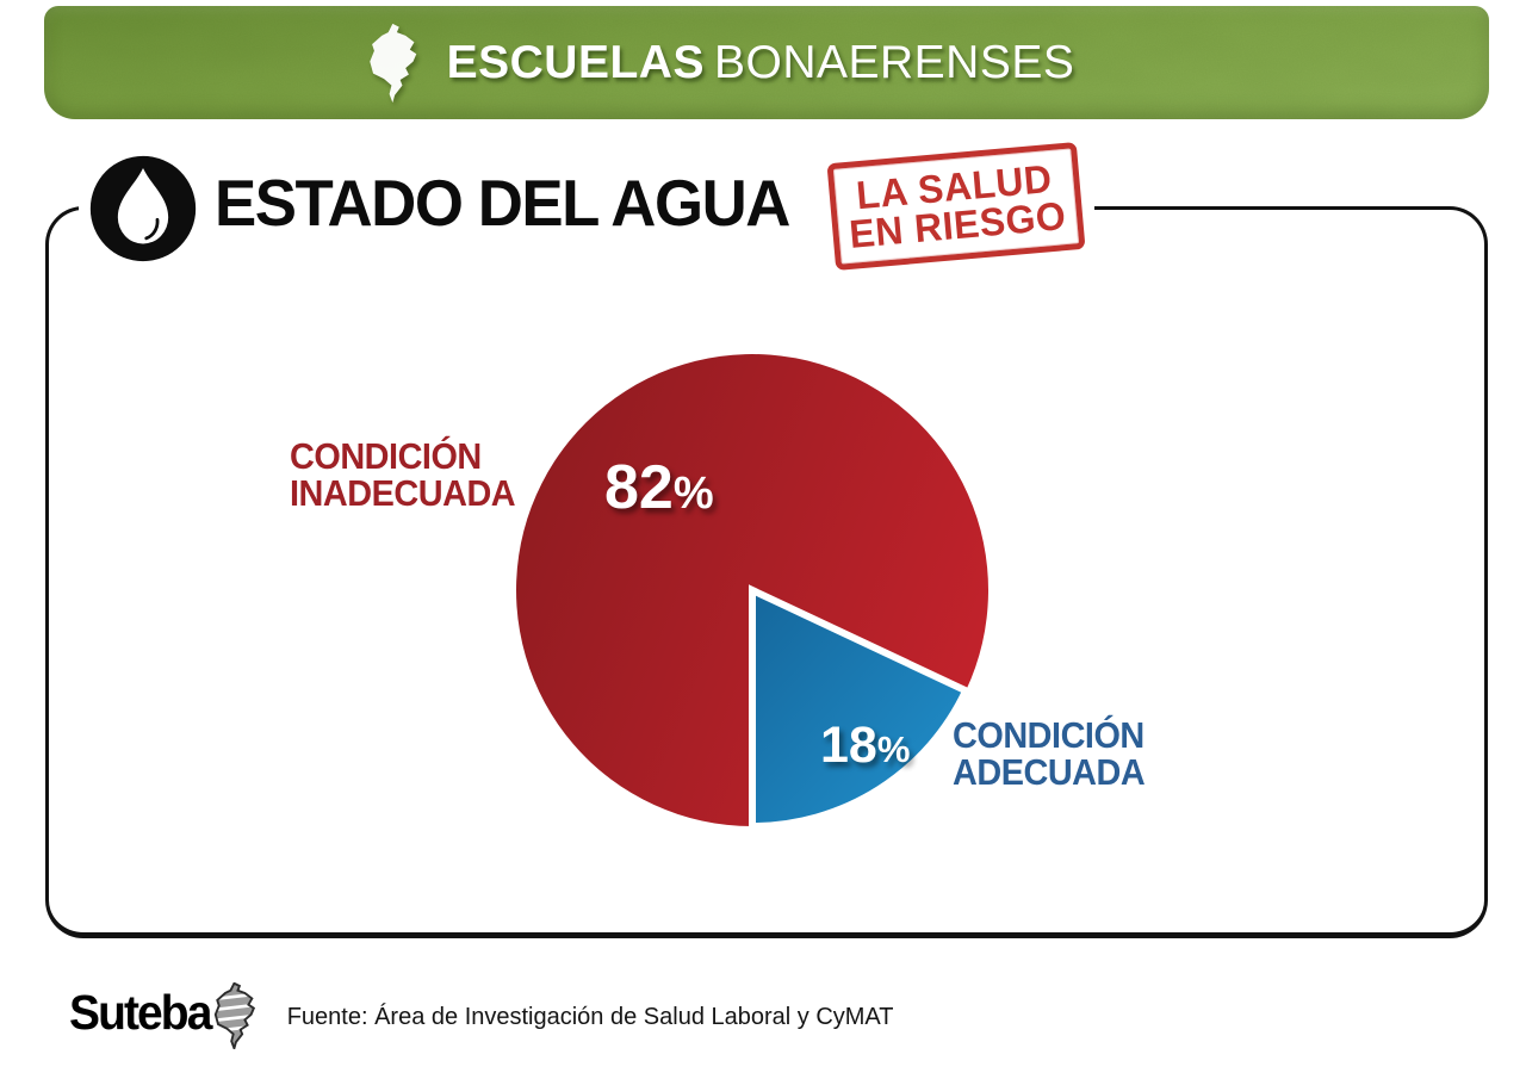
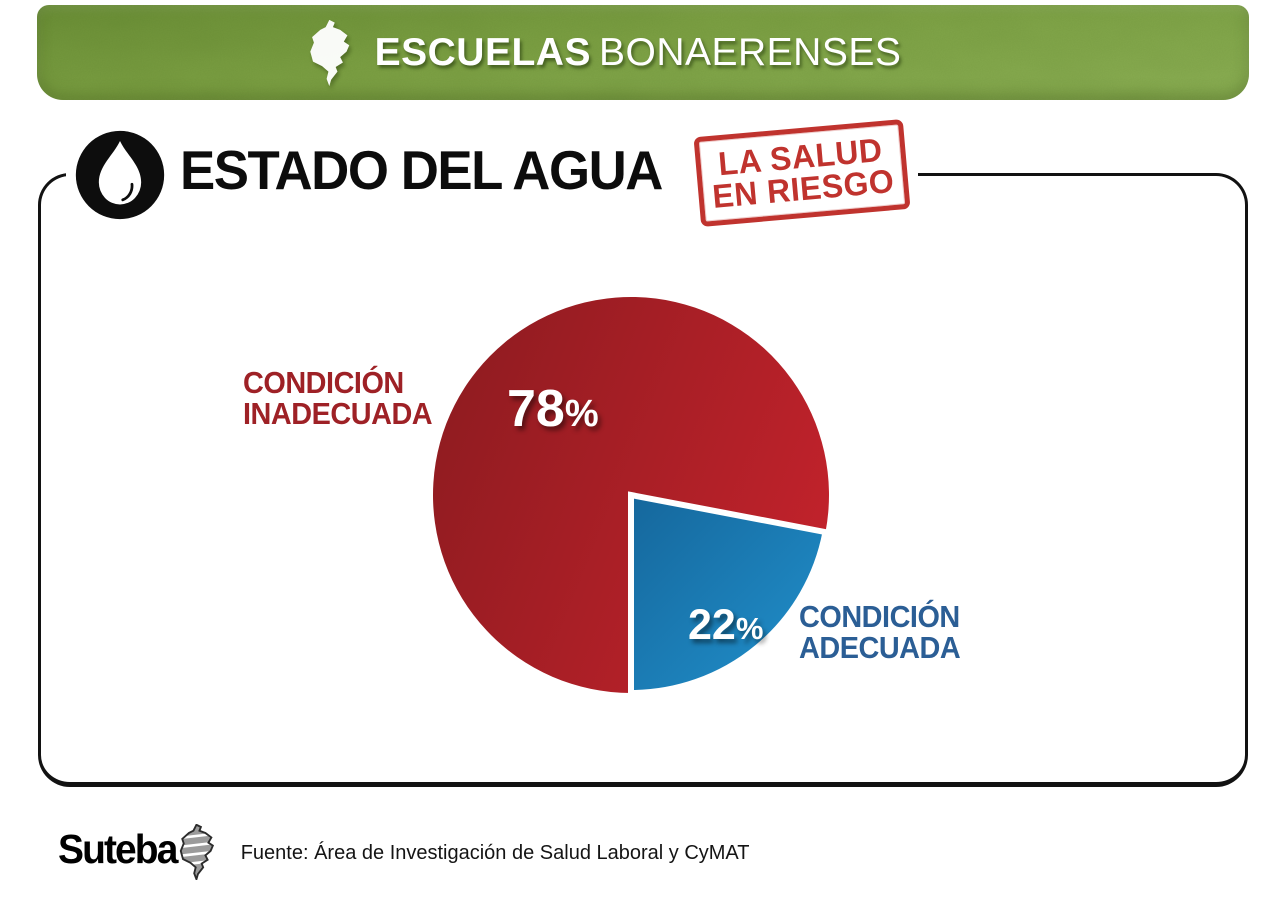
CONDICIÓN INADECUADA: 82 -> 78
CONDICIÓN ADECUADA: 18 -> 22
